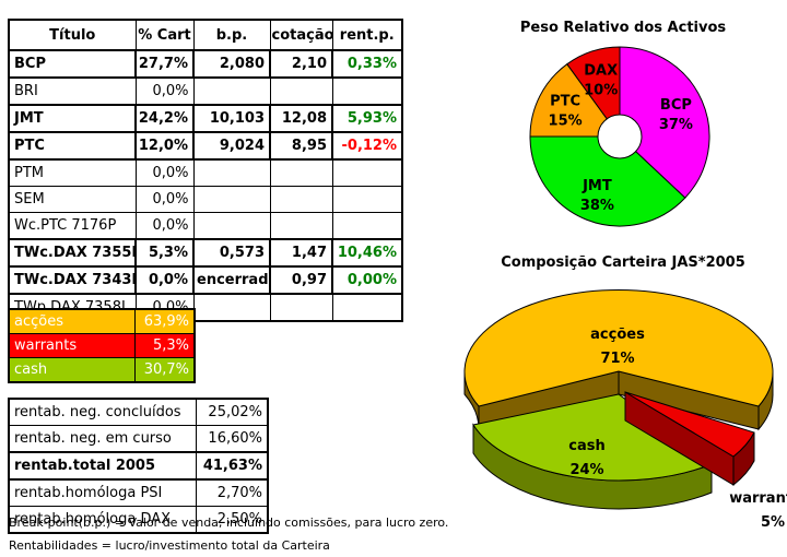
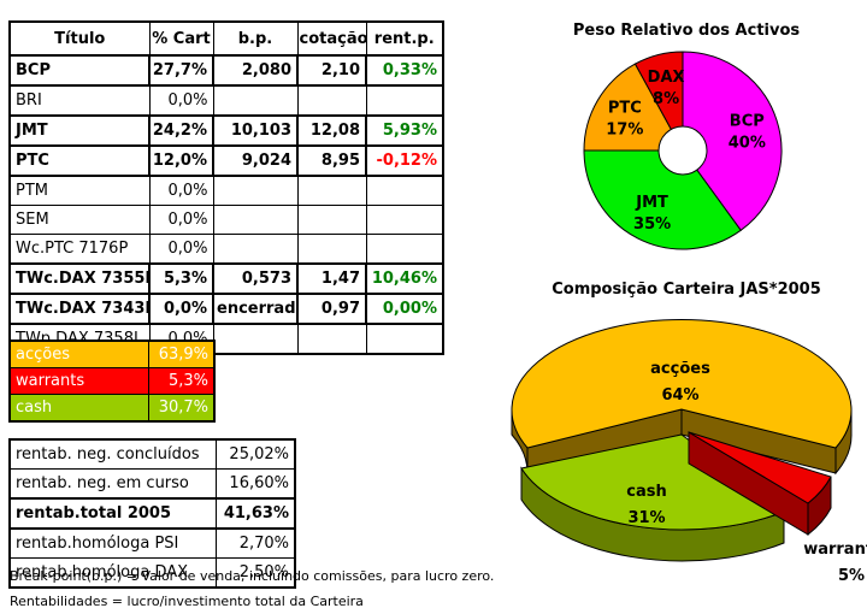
Peso Relativo dos Activos/BCP: 37% -> 40%
Peso Relativo dos Activos/JMT: 38% -> 35%
Peso Relativo dos Activos/PTC: 15% -> 17%
Peso Relativo dos Activos/DAX: 10% -> 8%
Composição Carteira JAS*2005/acções: 71% -> 64%
Composição Carteira JAS*2005/cash: 24% -> 31%
